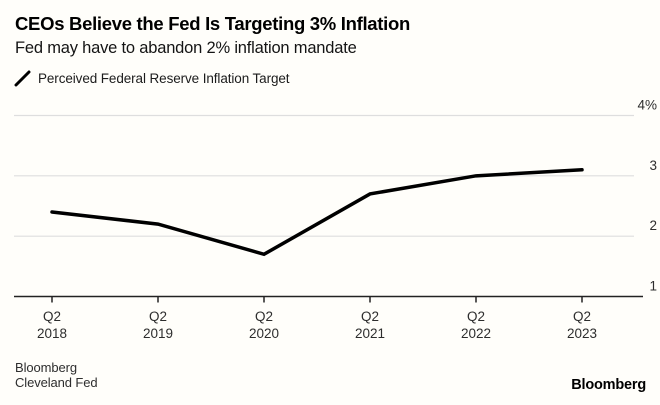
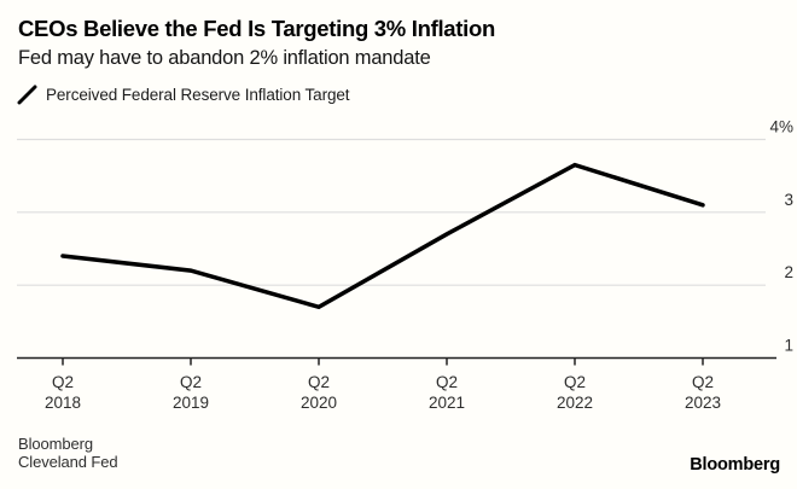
Q2 2022: 3.0% -> 3.6%
